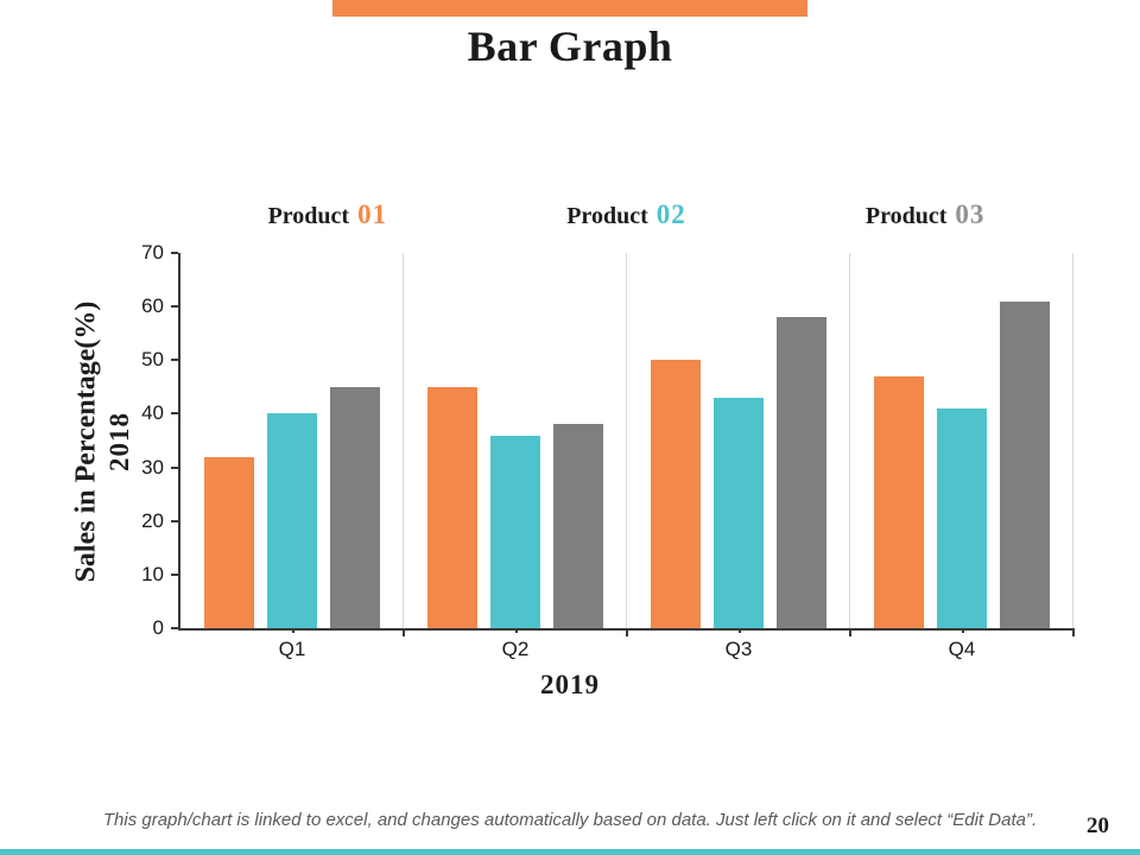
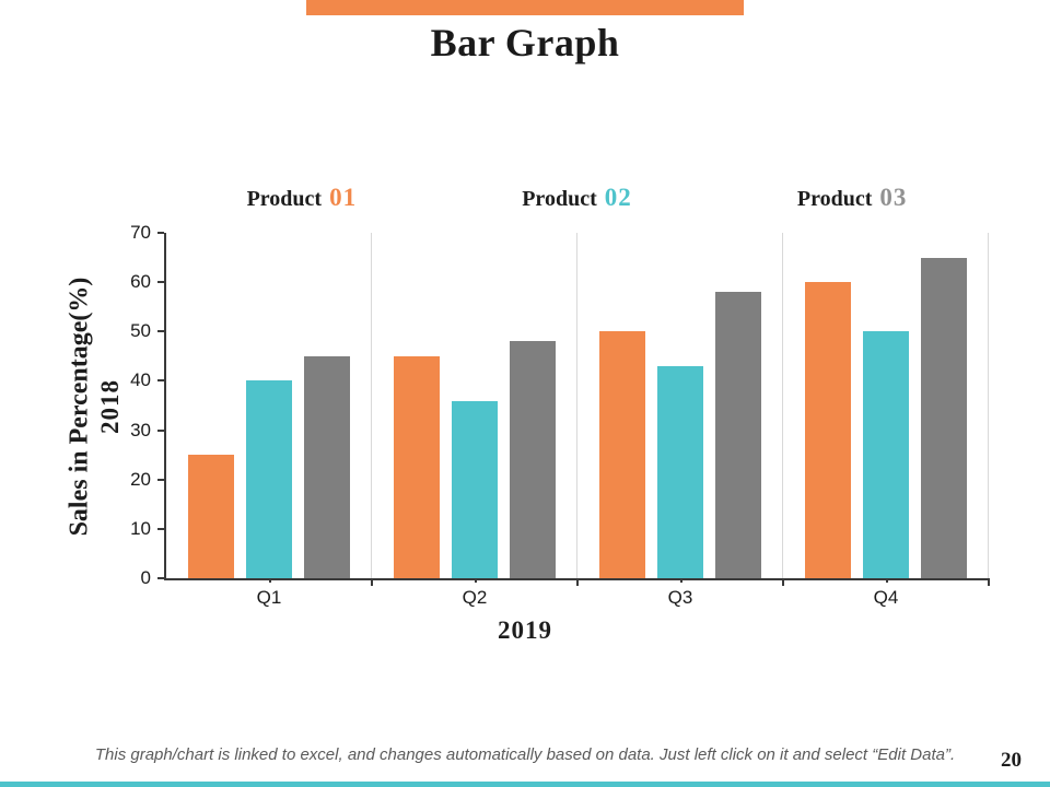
Product 01/Q1: 32 -> 25
Product 03/Q2: 38 -> 48
Product 01/Q4: 47 -> 60
Product 02/Q4: 41 -> 50
Product 03/Q4: 61 -> 65
